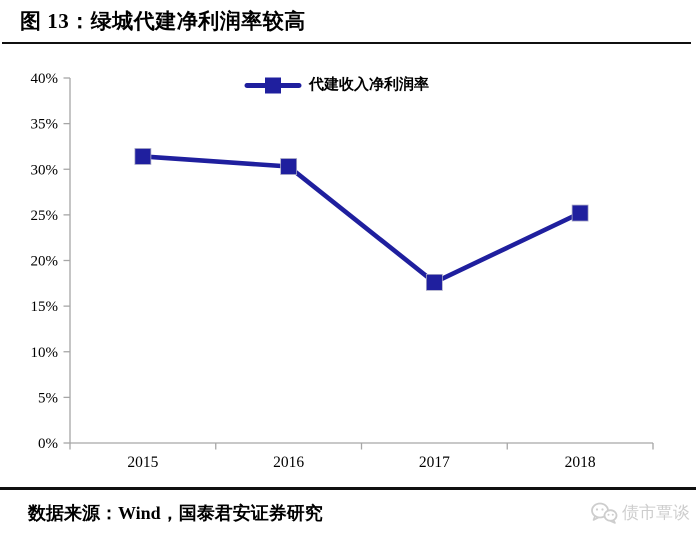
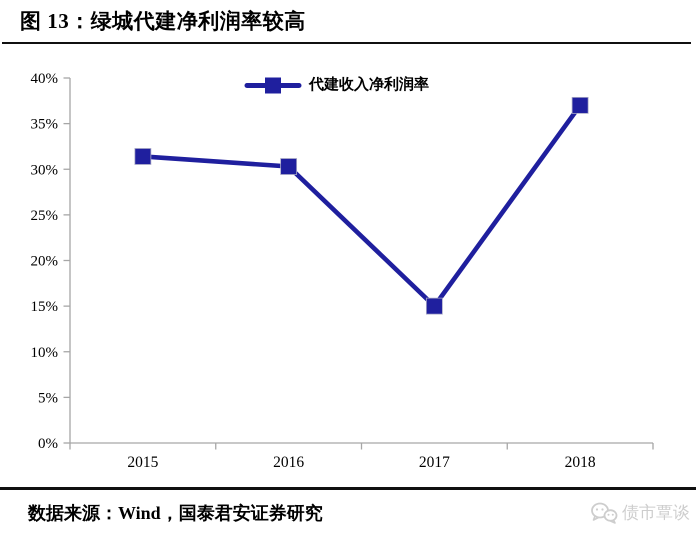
2017: 18% -> 15%
2018: 25% -> 37%
